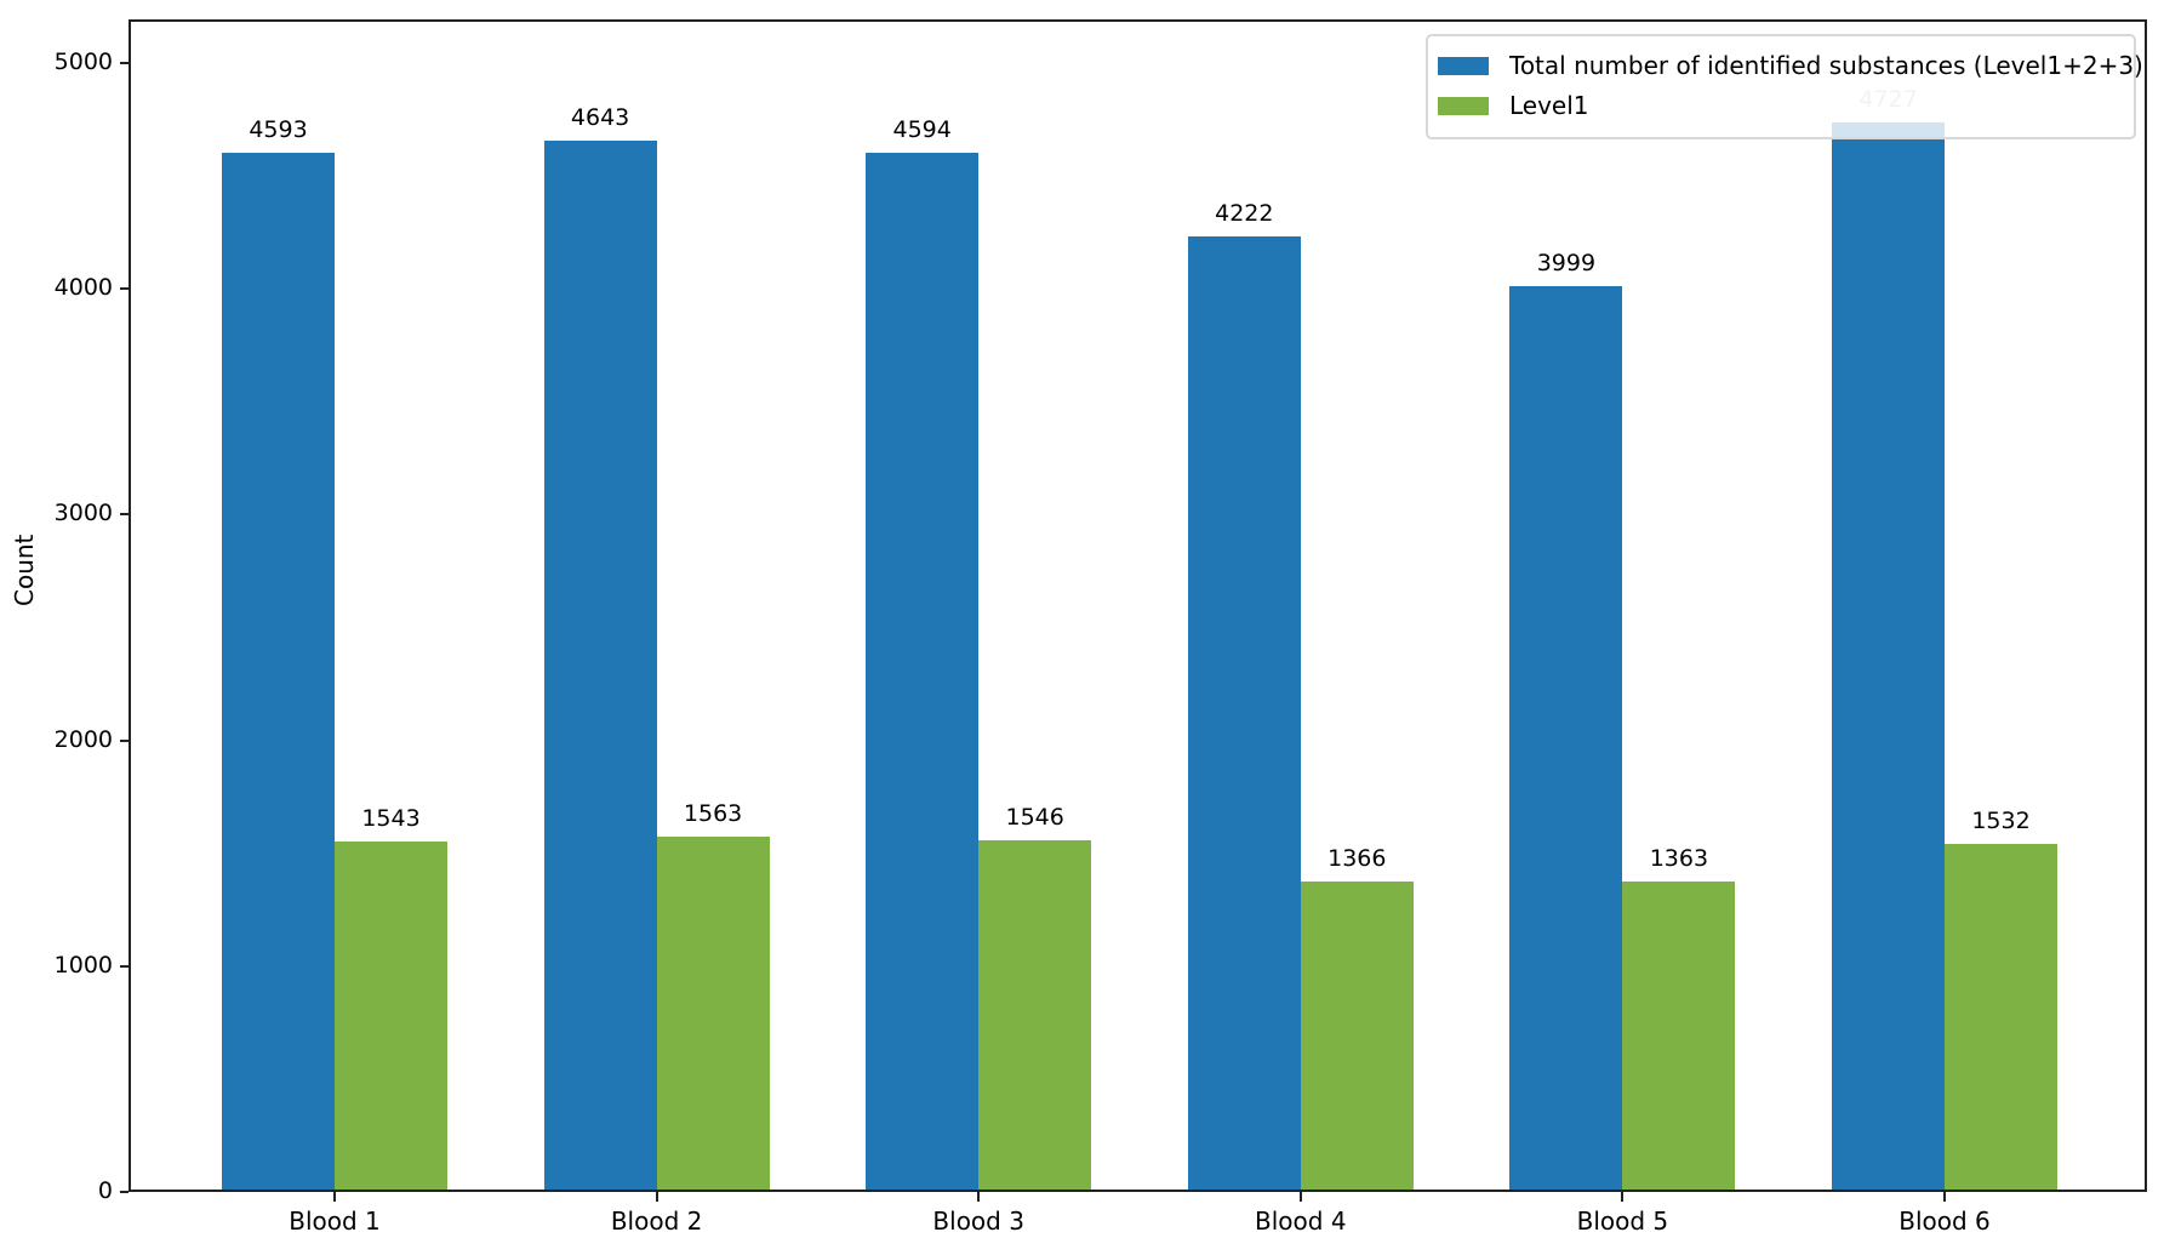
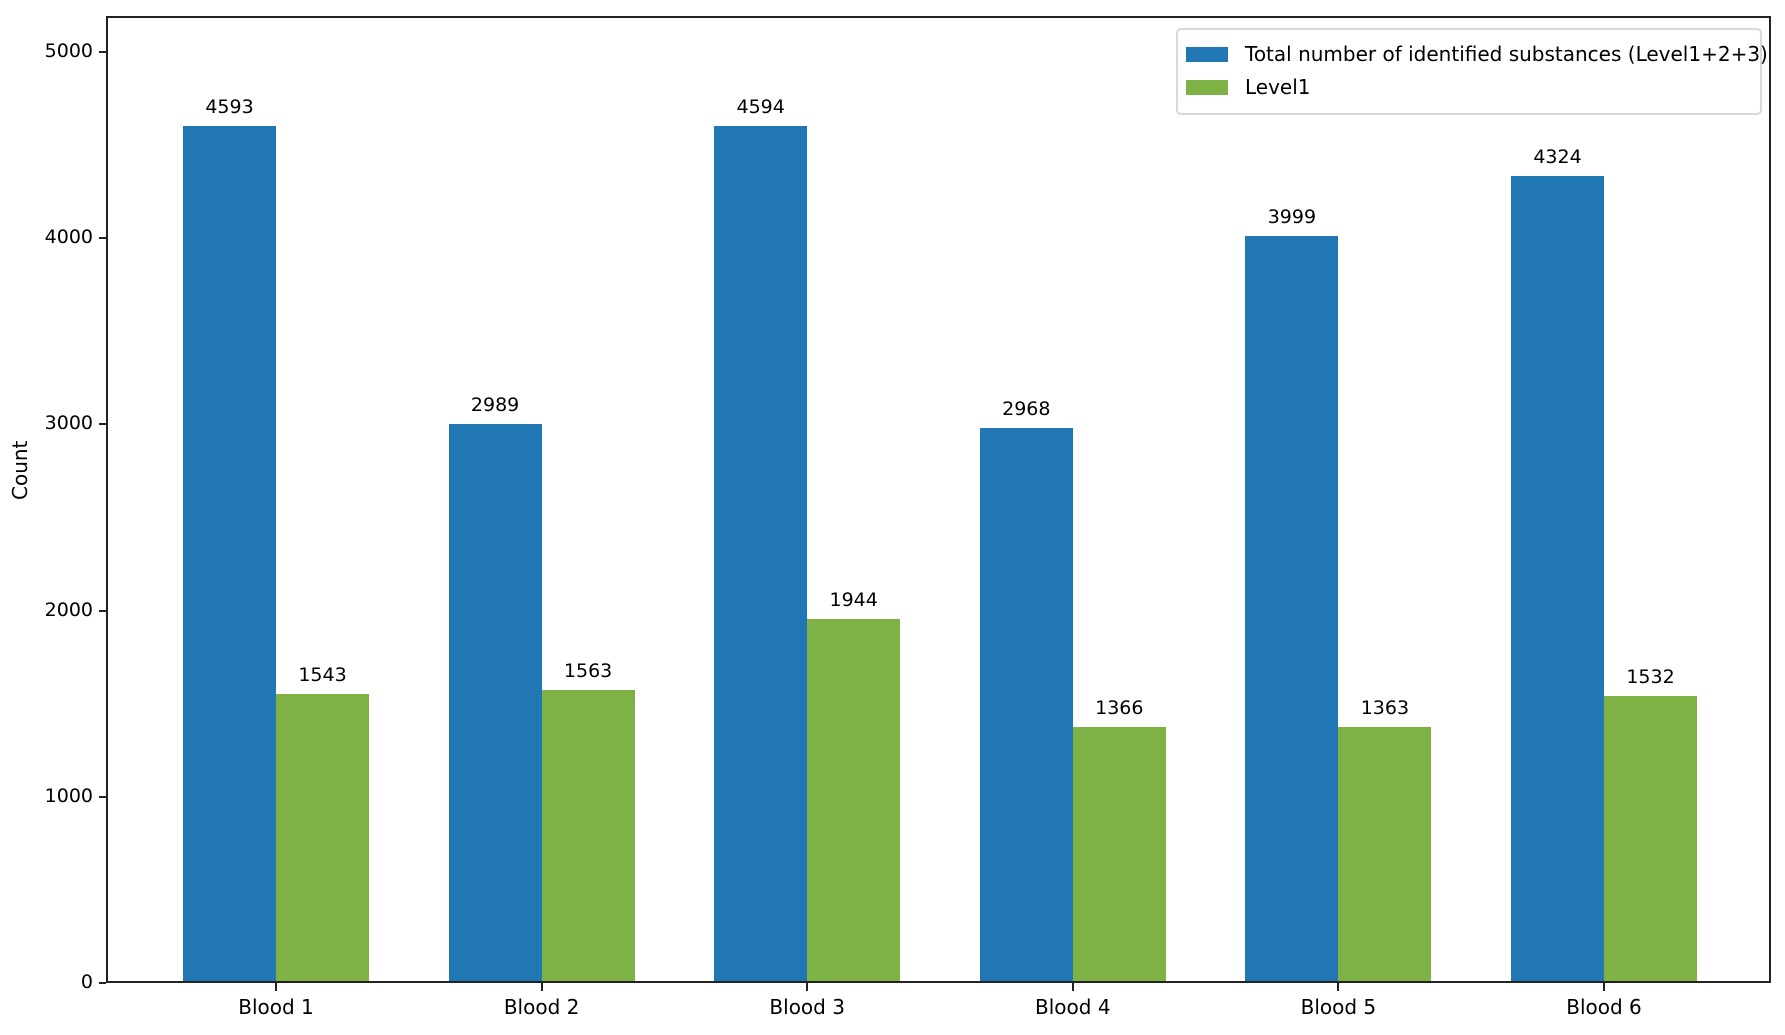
Total number of identified substances (Level1+2+3)/Blood 2: 4643 -> 2989
Level1/Blood 3: 1546 -> 1944
Total number of identified substances (Level1+2+3)/Blood 4: 4222 -> 2968
Total number of identified substances (Level1+2+3)/Blood 6: 4727 -> 4324
